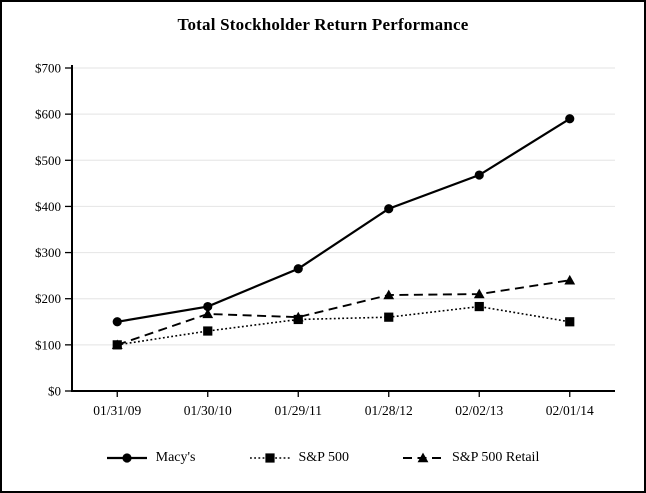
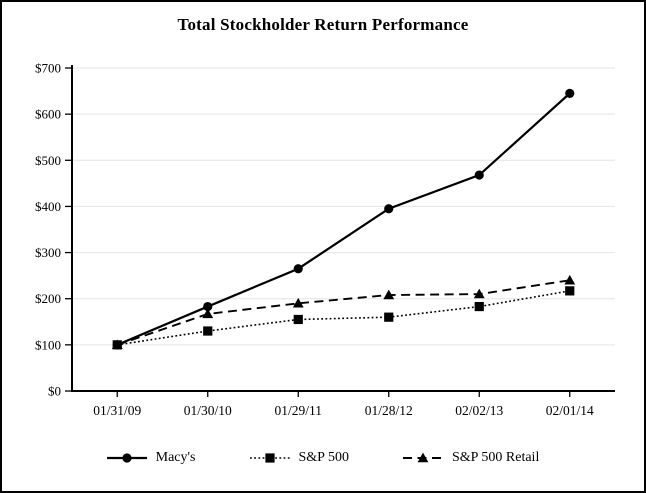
Macy's/01/31/09: $150 -> $100
S&P 500 Retail/01/29/11: $160 -> $190
Macy's/02/01/14: $590 -> $640
S&P 500/02/01/14: $150 -> $220
